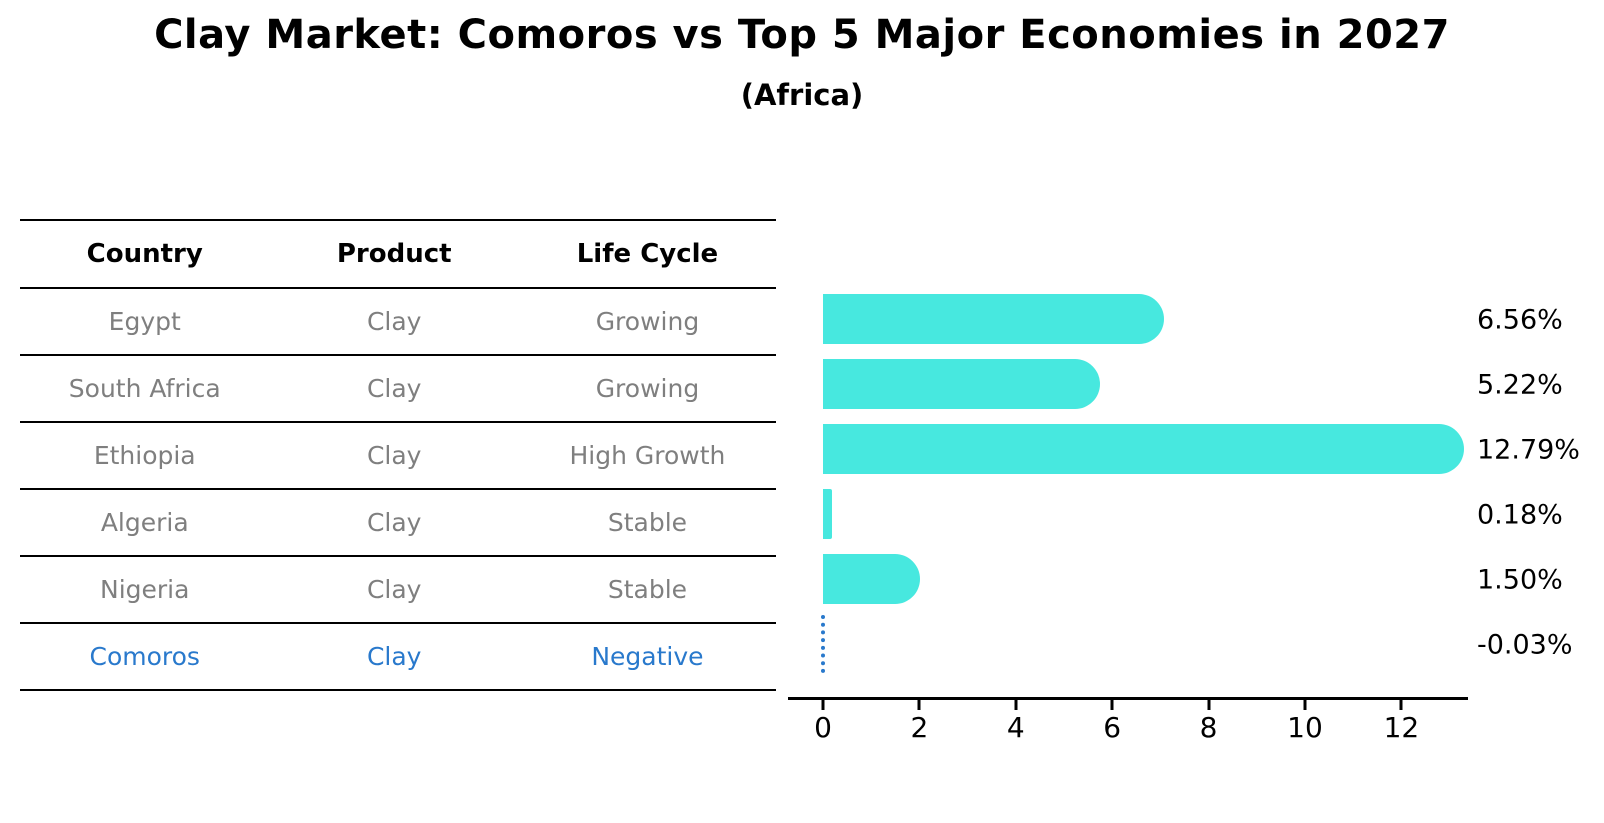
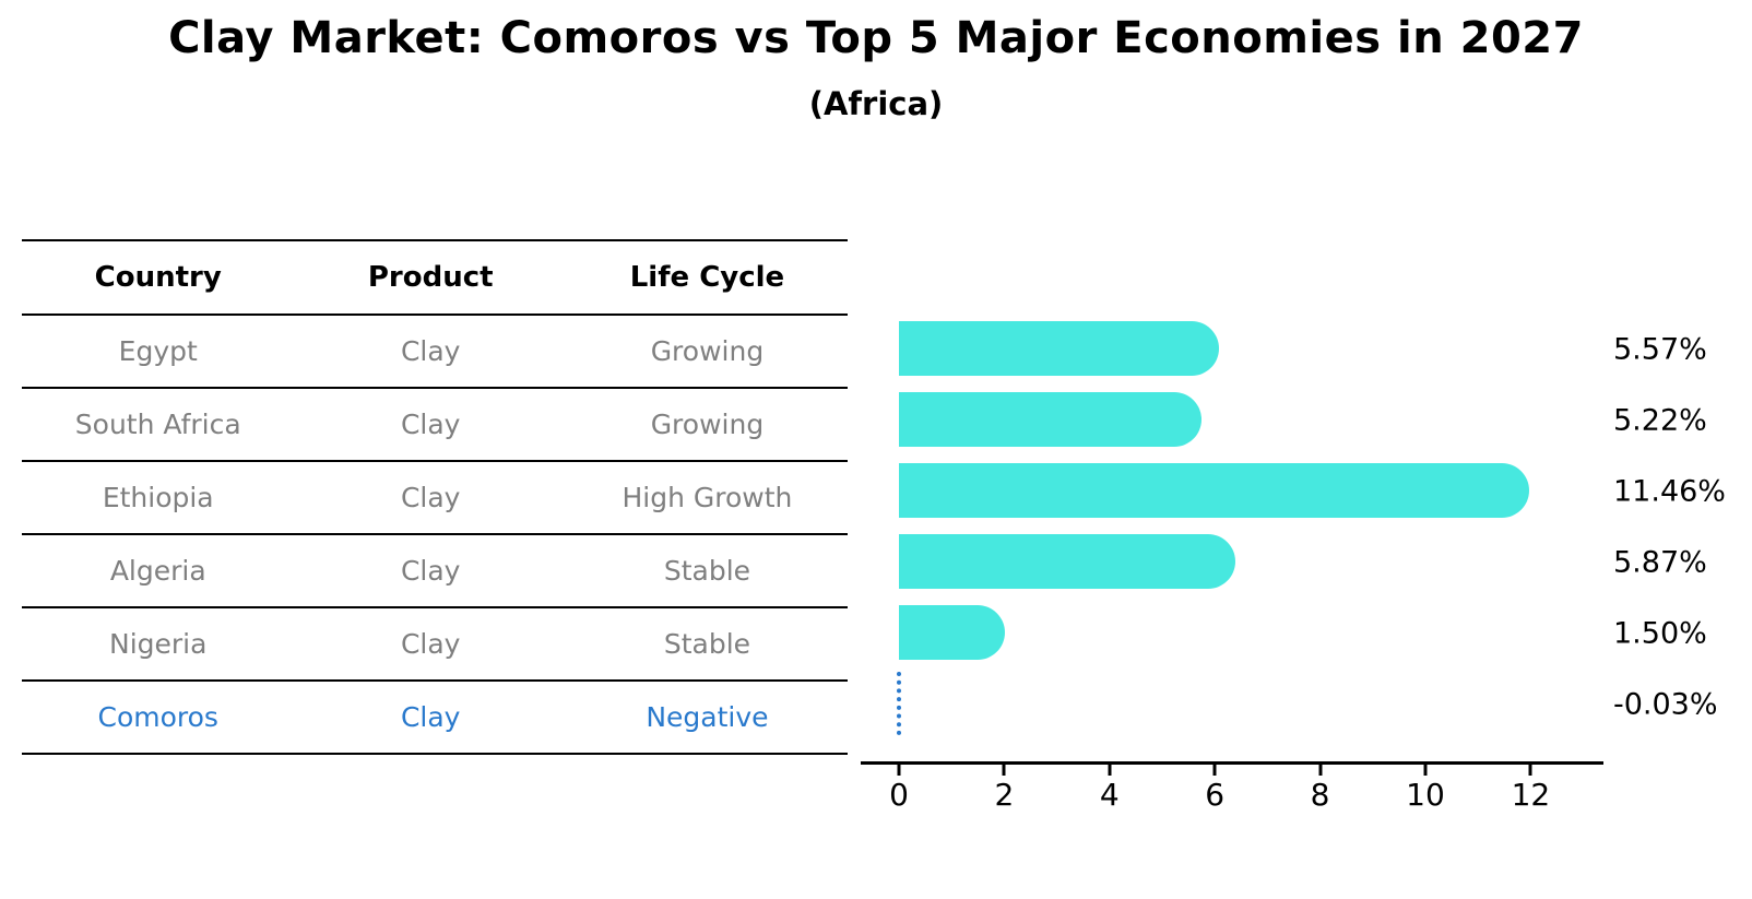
Egypt: 6.56% -> 5.57%
Ethiopia: 12.79% -> 11.46%
Algeria: 0.18% -> 5.87%
